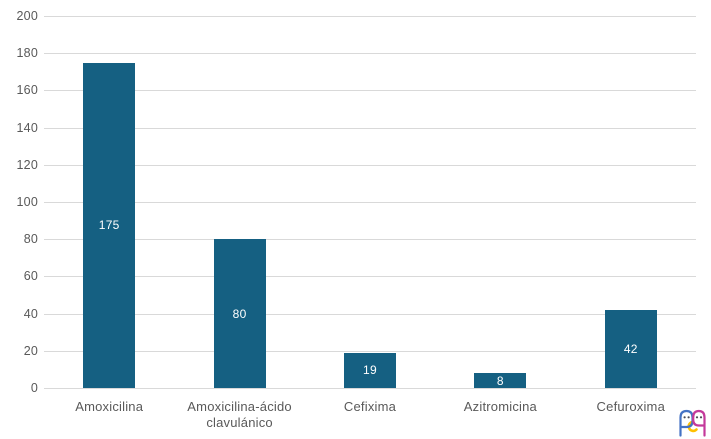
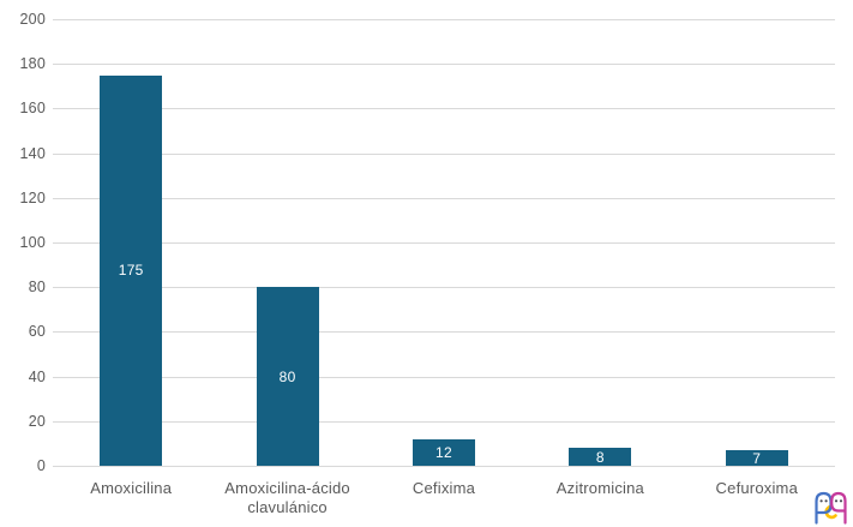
Cefixima: 19 -> 12
Cefuroxima: 42 -> 7
